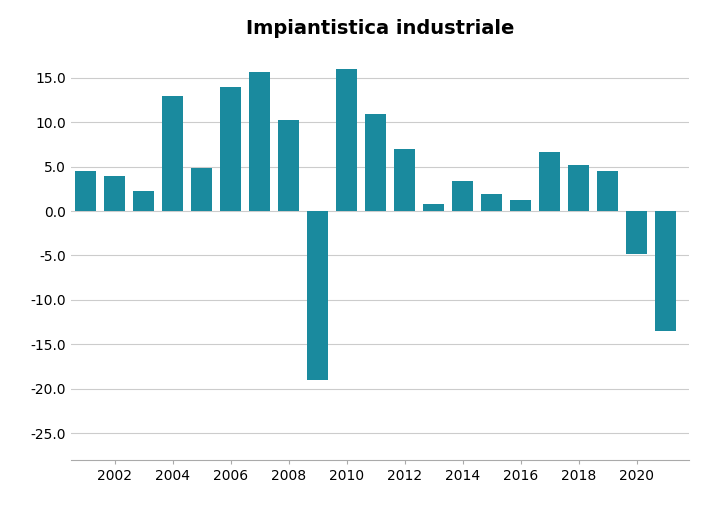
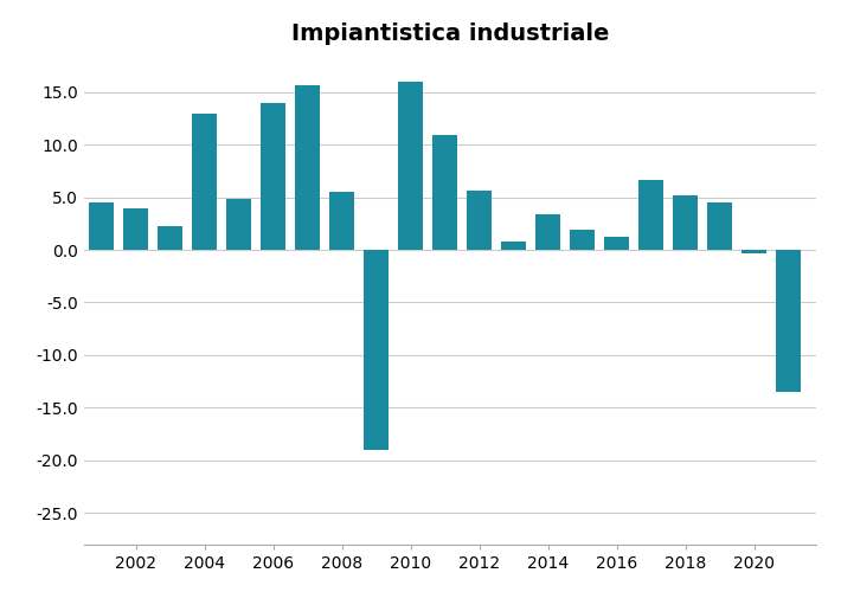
2008: 10.2 -> 5.5
2012: 7.0 -> 5.6
2020: -4.8 -> -0.3
